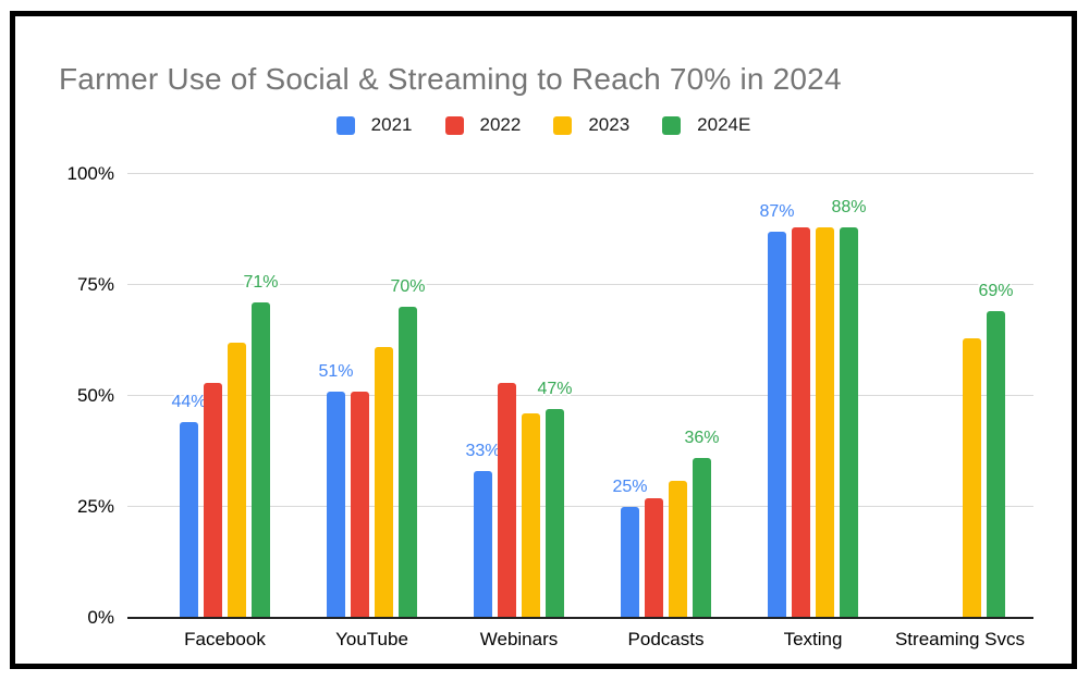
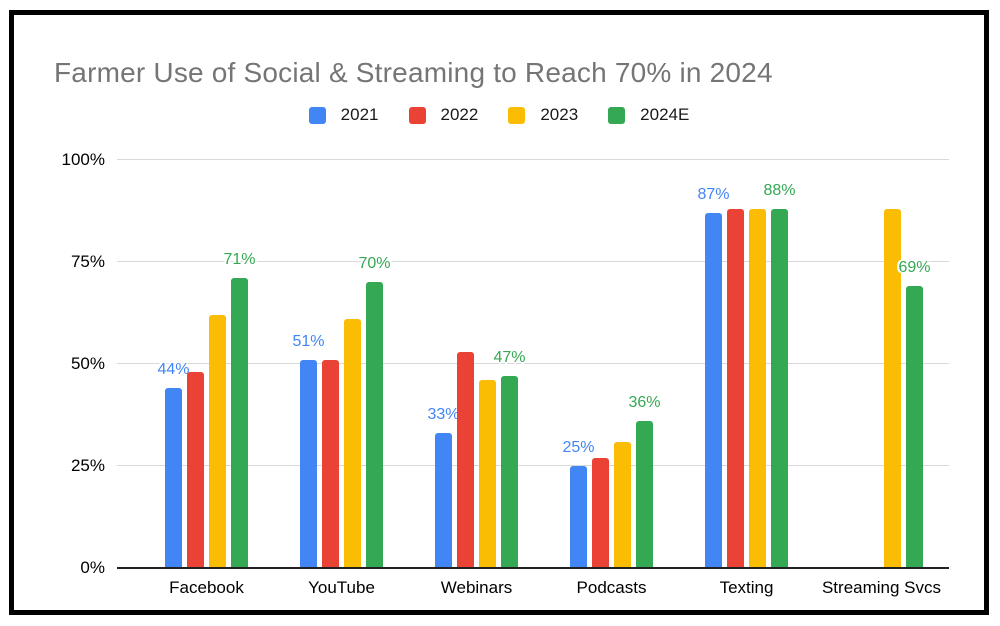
2022/Facebook: 53% -> 48%
2023/Streaming Svcs: 63% -> 88%
